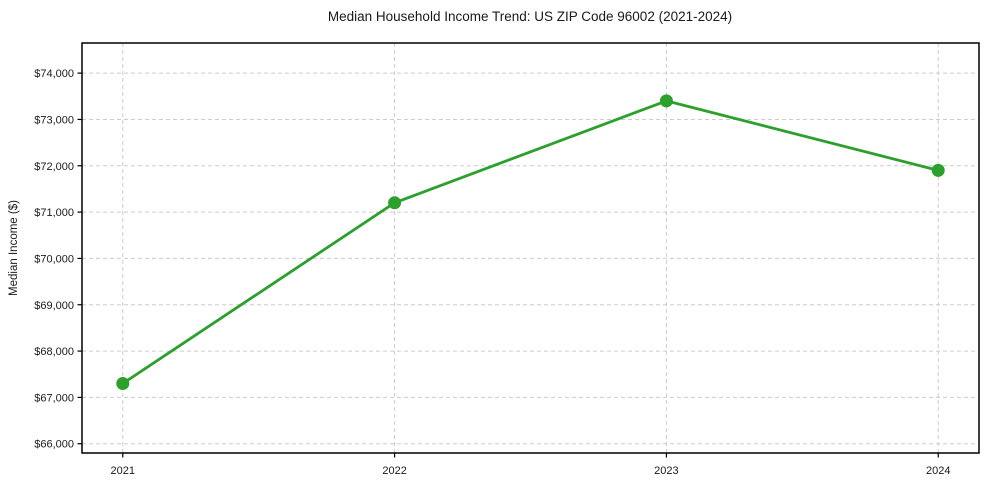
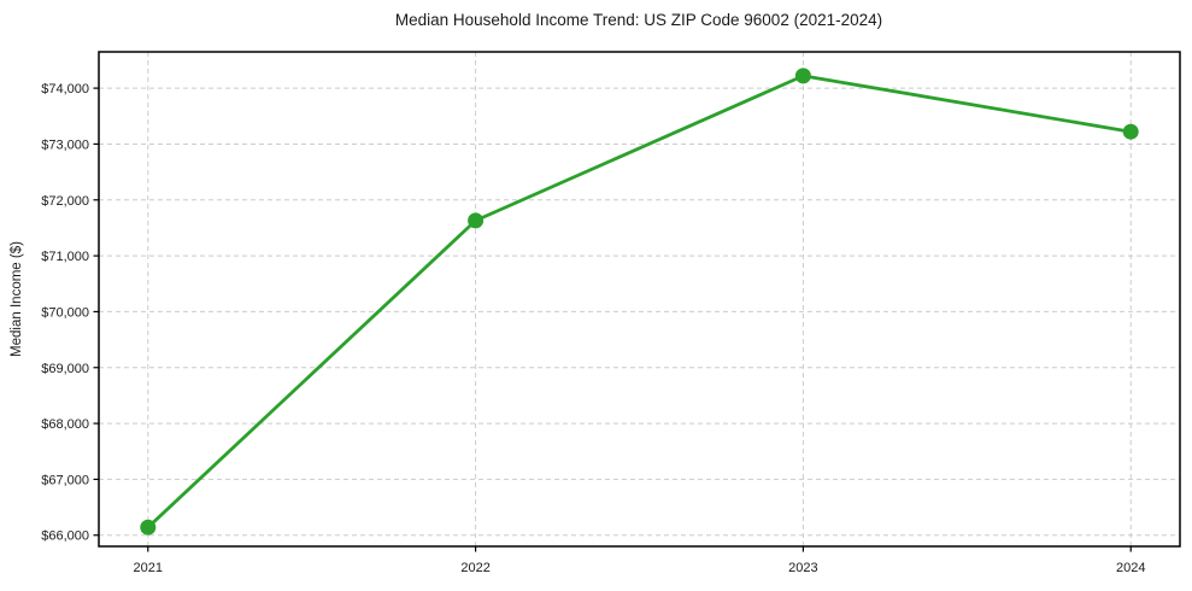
2021: $67300 -> $66100
2022: $71200 -> $71600
2023: $73400 -> $74200
2024: $71900 -> $73200
